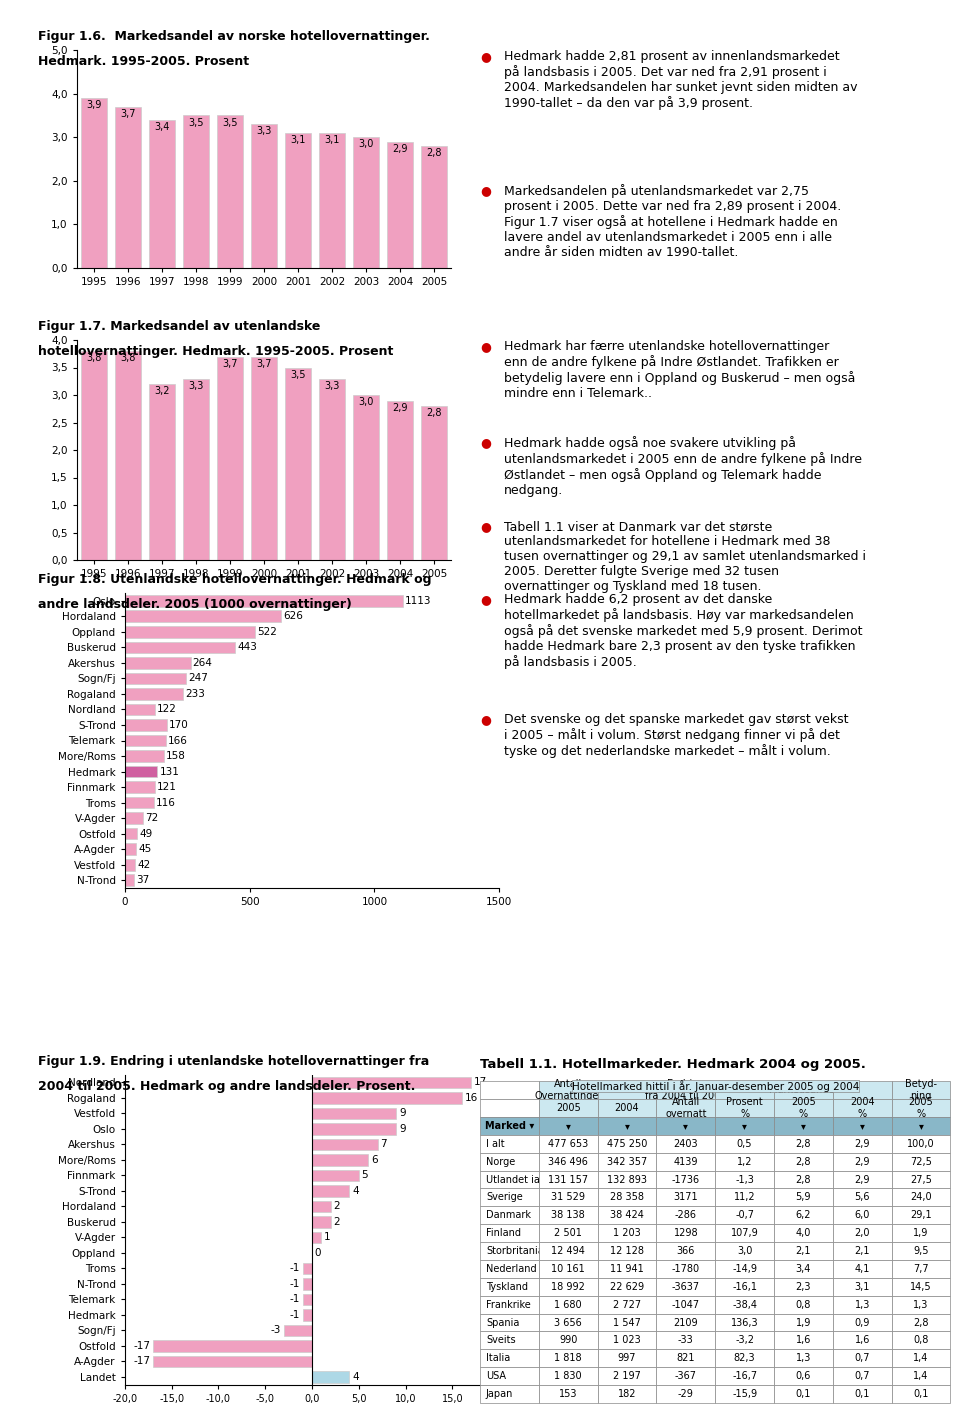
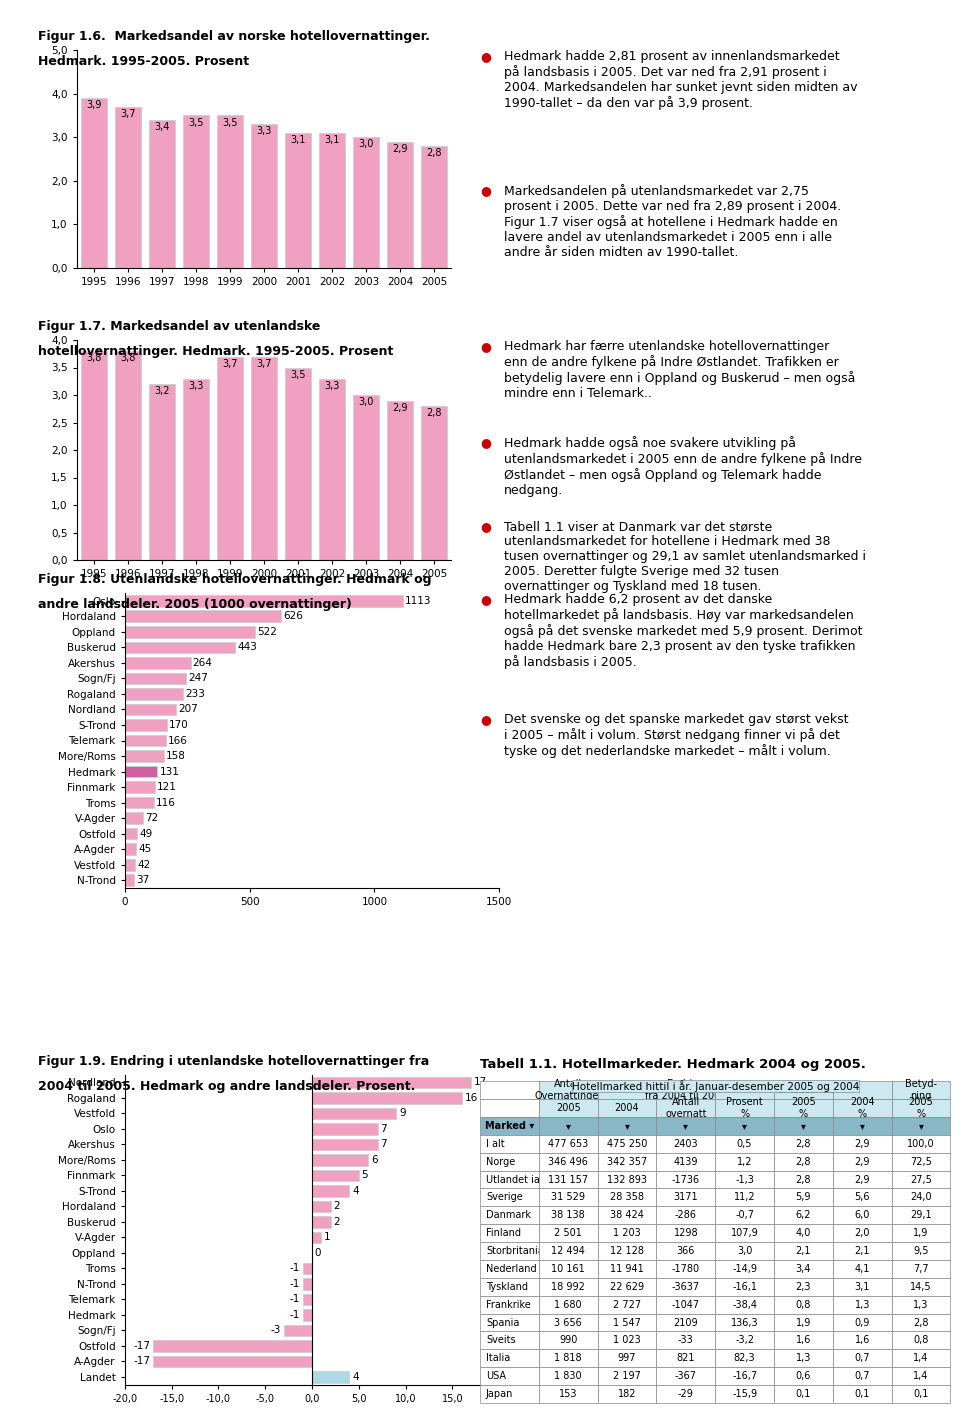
Nordland: 122 -> 207
Oslo: 9 -> 7
